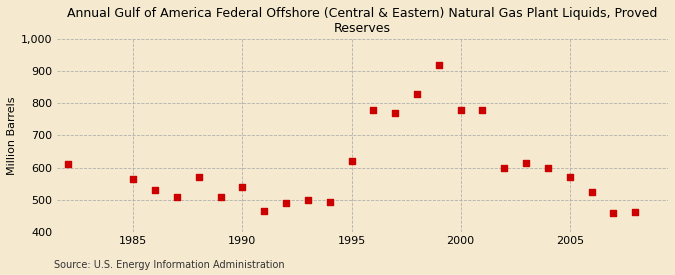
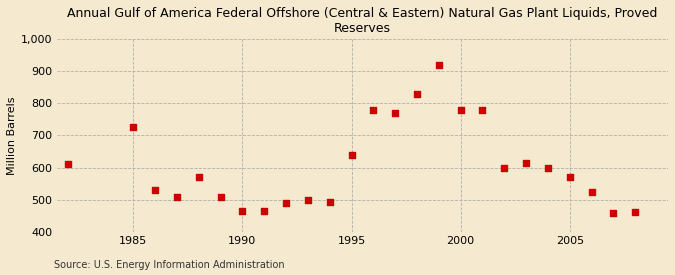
1985: 563 -> 725
1990: 540 -> 465
1995: 620 -> 640
